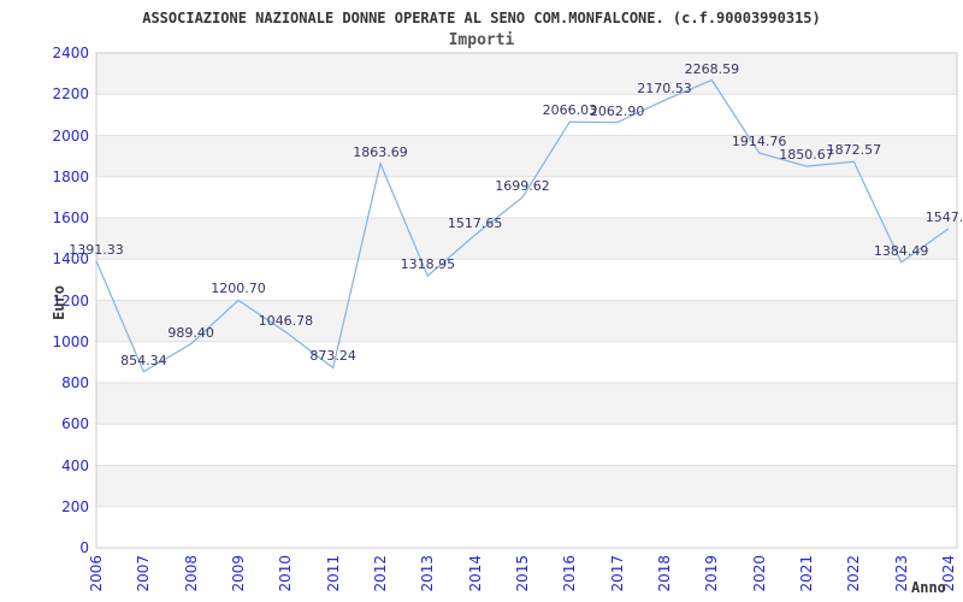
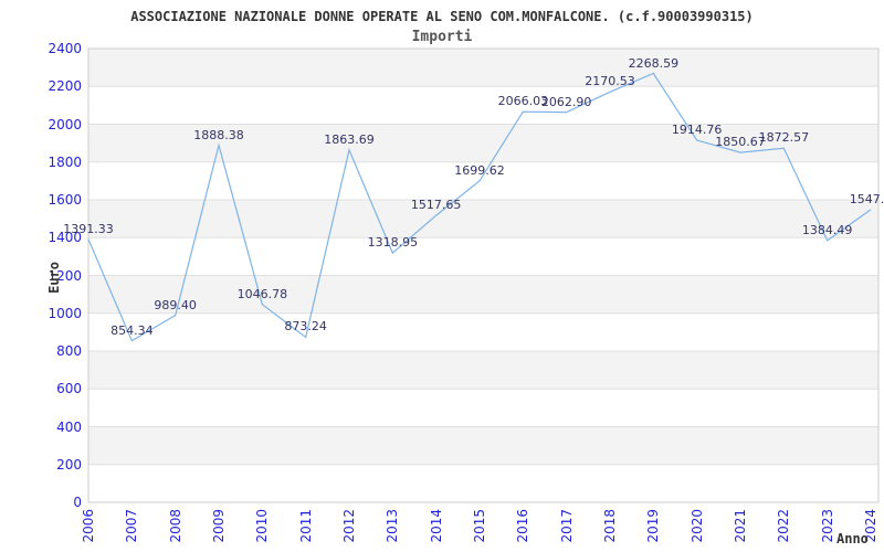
2009: 1200.70 -> 1888.38
